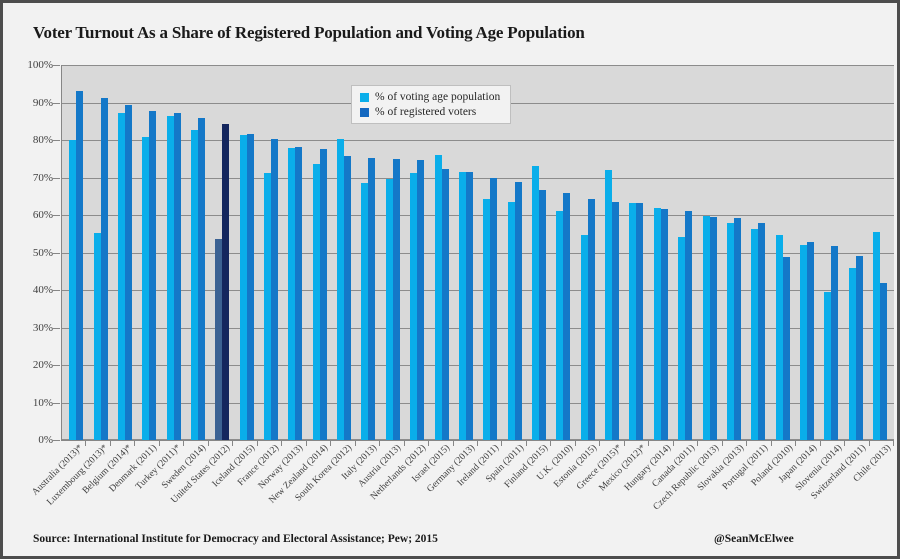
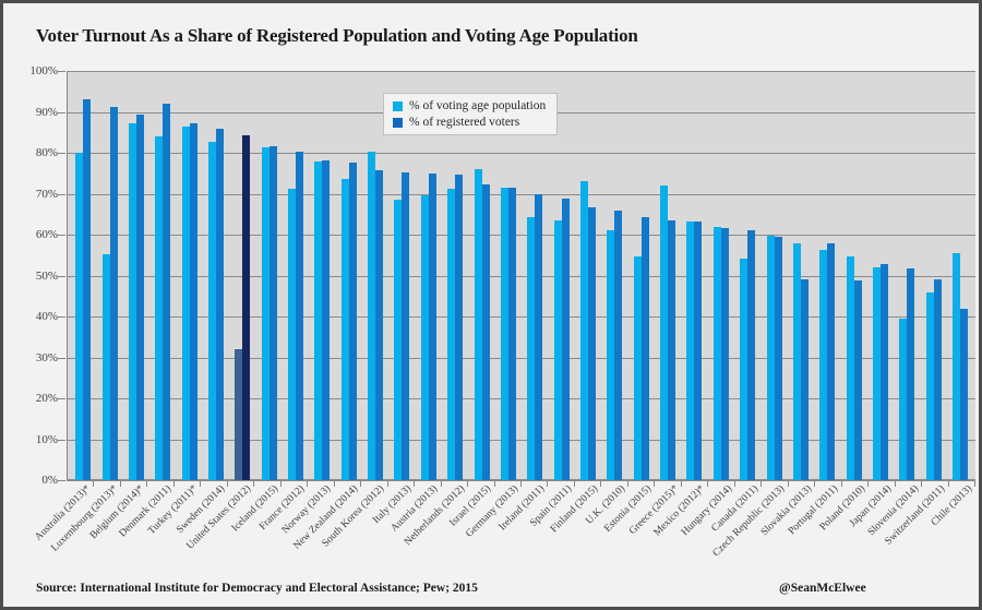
% of voting age population/Denmark (2011): 81% -> 84%
% of registered voters/Denmark (2011): 88% -> 92%
% of voting age population/United States (2012): 54% -> 32%
% of registered voters/Slovakia (2013): 59% -> 49%
